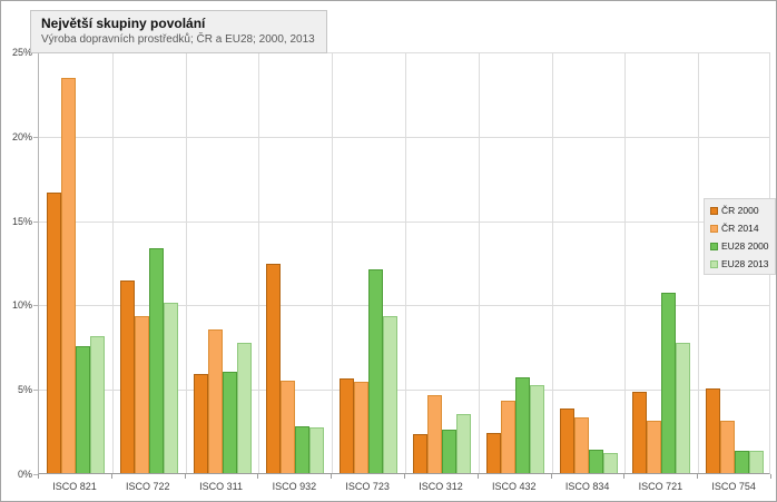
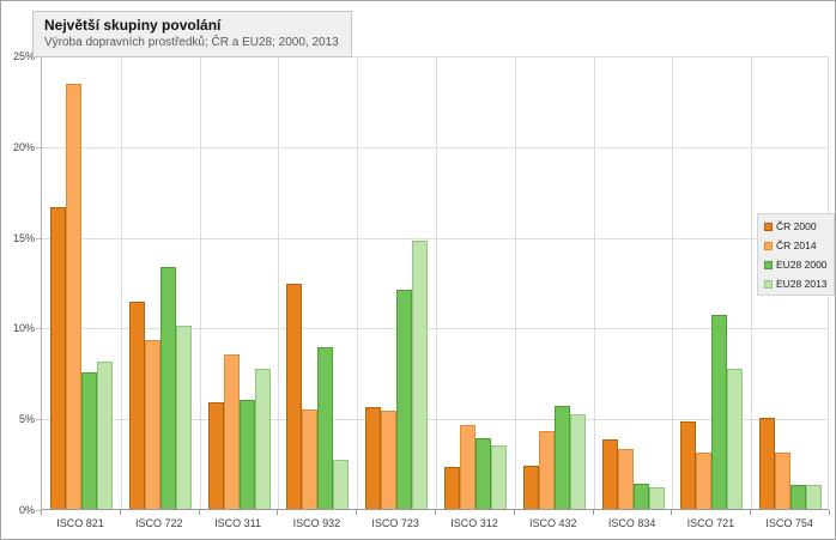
EU28 2000/ISCO 932: 2.8% -> 8.9%
EU28 2013/ISCO 723: 9.3% -> 14.8%
EU28 2000/ISCO 312: 2.6% -> 3.9%
